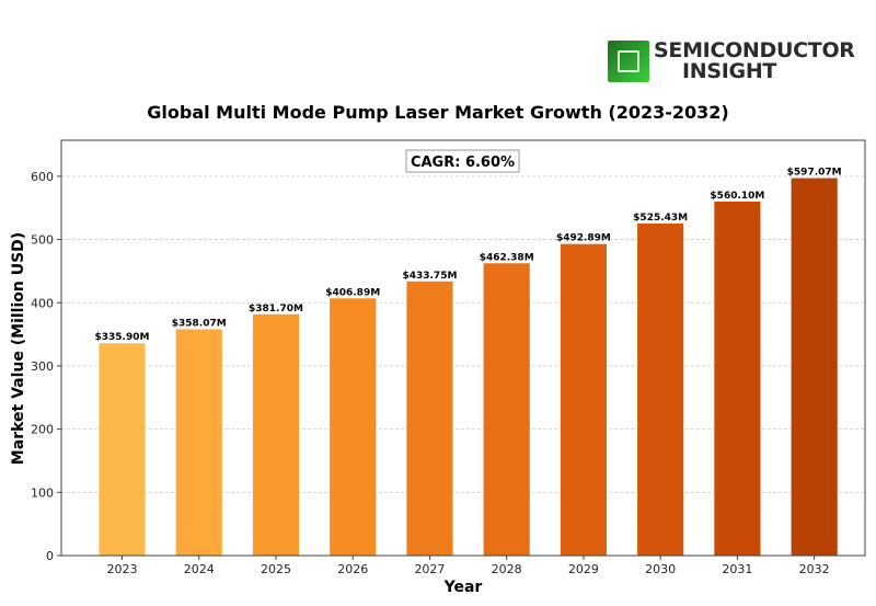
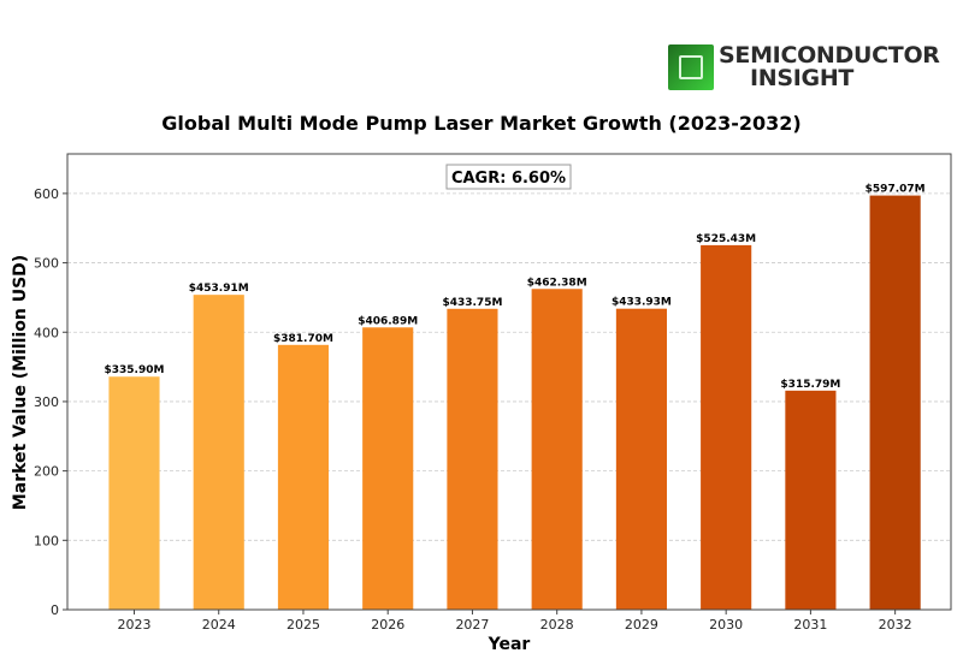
2024: $358.07M -> $453.91M
2029: $492.89M -> $433.93M
2031: $560.10M -> $315.79M
